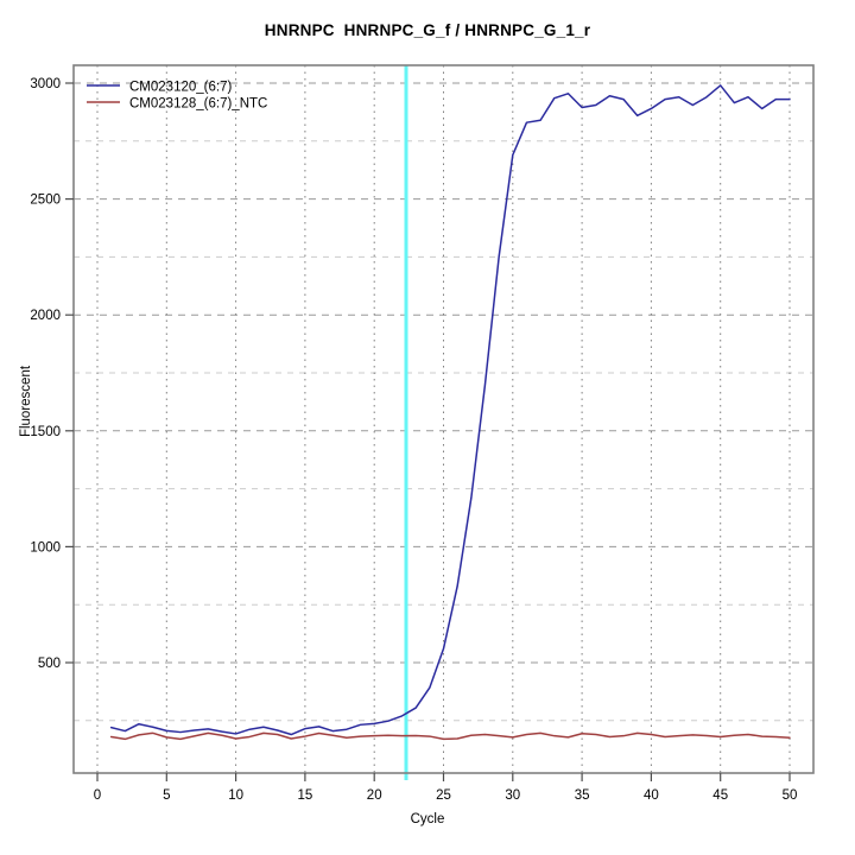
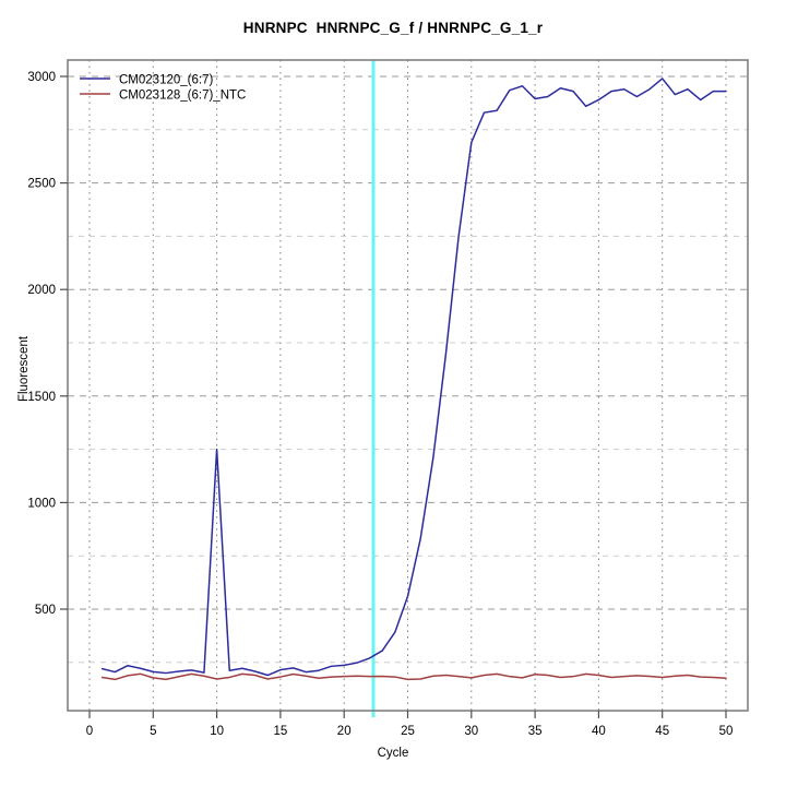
CM023120_(6:7)/10: 190 -> 1250
